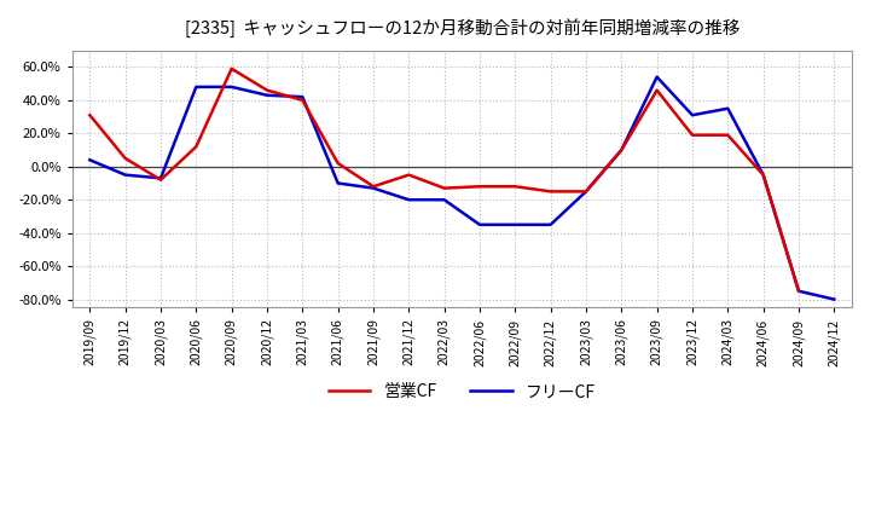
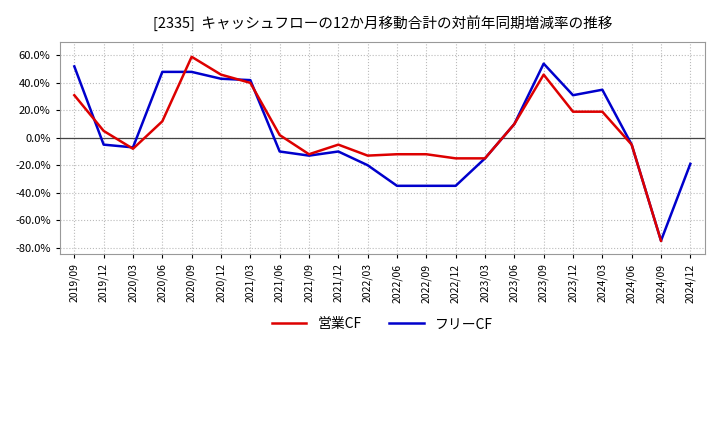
フリーCF/2019/09: 4% -> 52%
フリーCF/2021/12: -20% -> -10%
フリーCF/2024/12: -80% -> -19%
